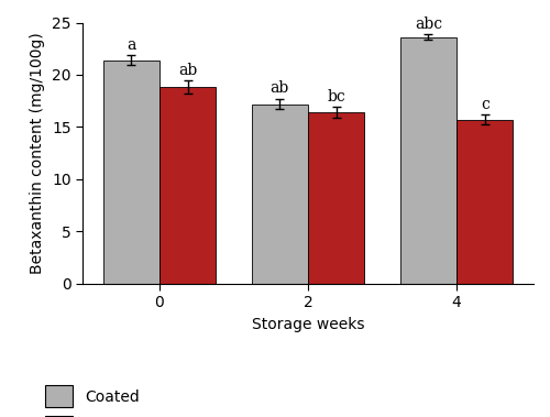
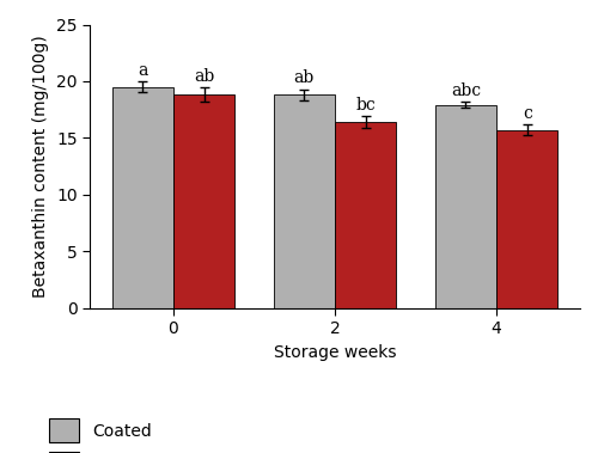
Coated/0: 21.4 -> 19.5
Coated/2: 17.2 -> 18.8
Coated/4: 23.6 -> 17.9
